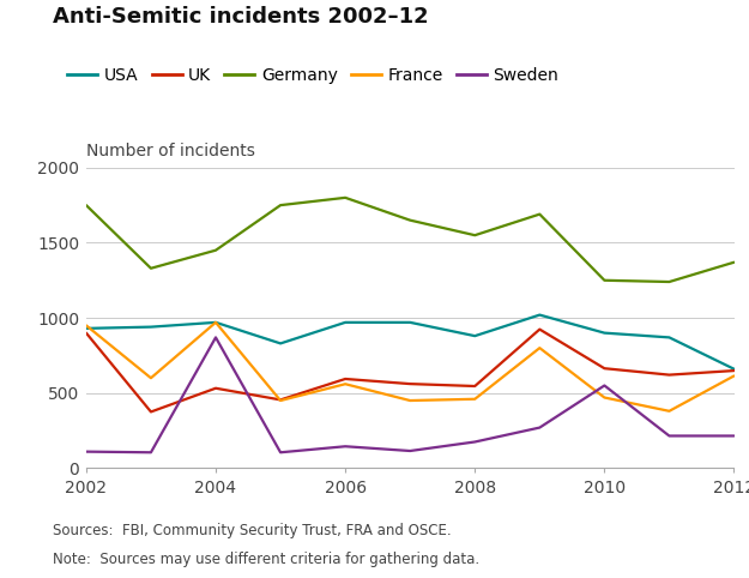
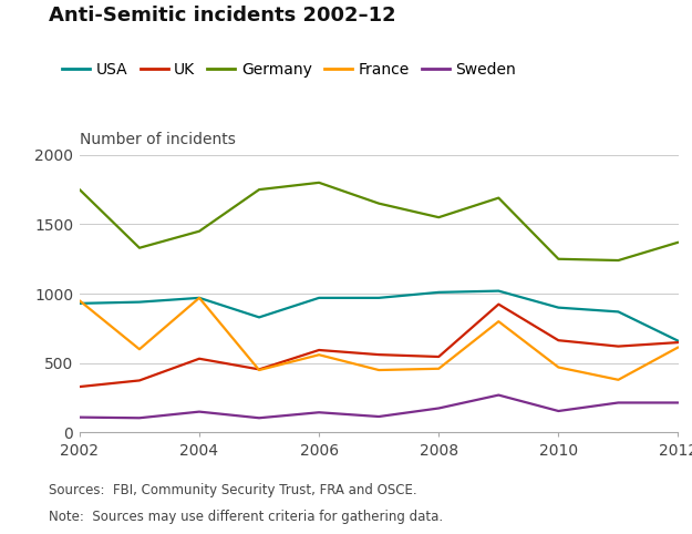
UK/2002: 900 -> 330
Sweden/2004: 870 -> 150
USA/2008: 880 -> 1010
Sweden/2010: 550 -> 160
